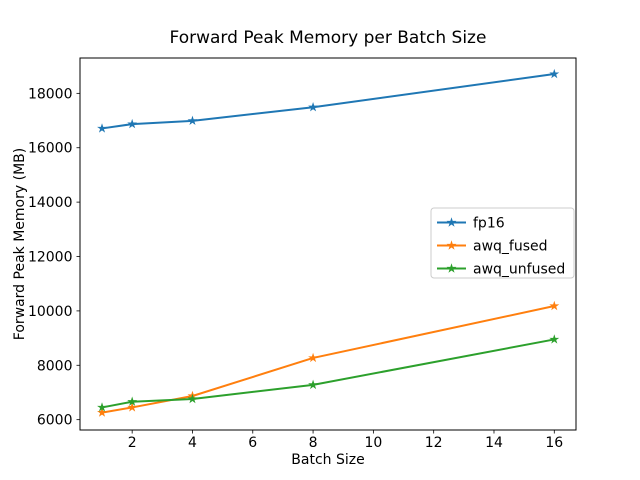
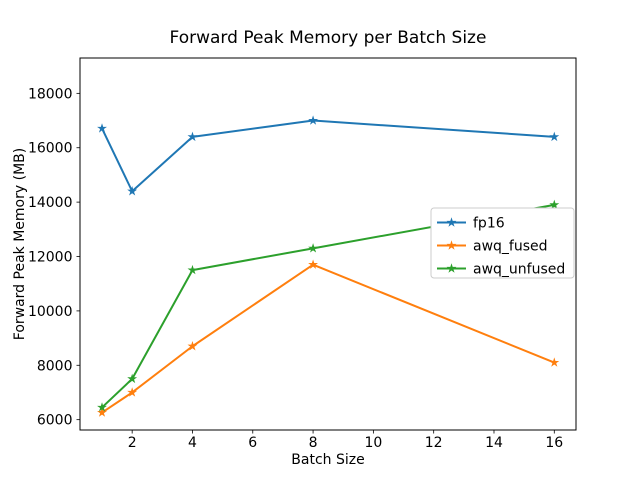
fp16/2: 16900 -> 14400
awq_fused/2: 6400 -> 7000
awq_unfused/2: 6700 -> 7500
fp16/4: 17000 -> 16400
awq_fused/4: 6900 -> 8700
awq_unfused/4: 6800 -> 11500
fp16/8: 17500 -> 17000
awq_fused/8: 8300 -> 11700
awq_unfused/8: 7300 -> 12300
fp16/16: 18700 -> 16400
awq_fused/16: 10200 -> 8100
awq_unfused/16: 9000 -> 13900
